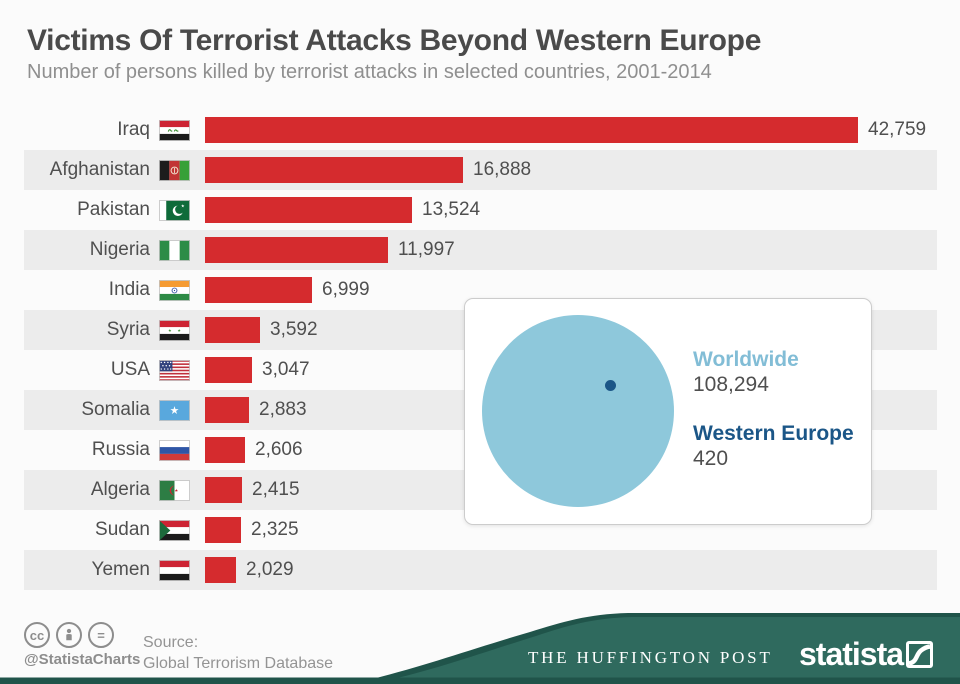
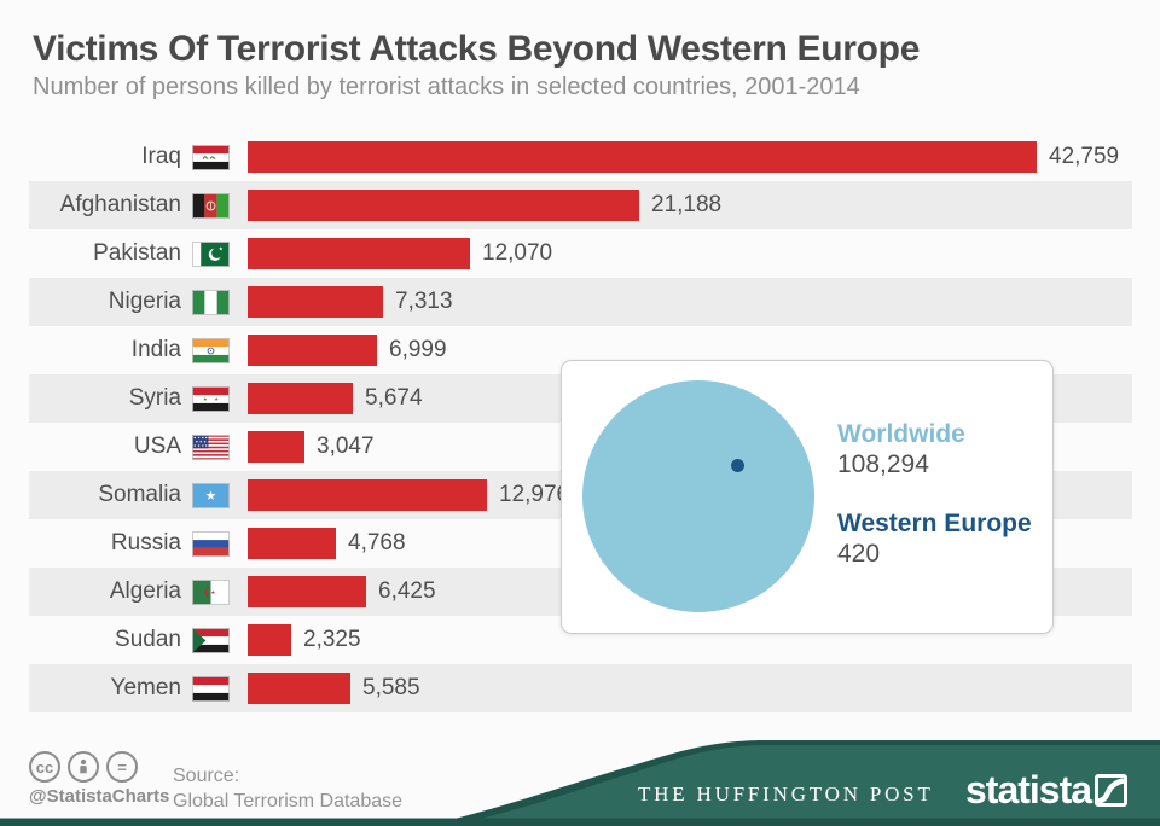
Afghanistan: 16,888 -> 21,188
Pakistan: 13,524 -> 12,070
Nigeria: 11,997 -> 7,313
Syria: 3,592 -> 5,674
Somalia: 2,883 -> 12,976
Russia: 2,606 -> 4,768
Algeria: 2,415 -> 6,425
Yemen: 2,029 -> 5,585
